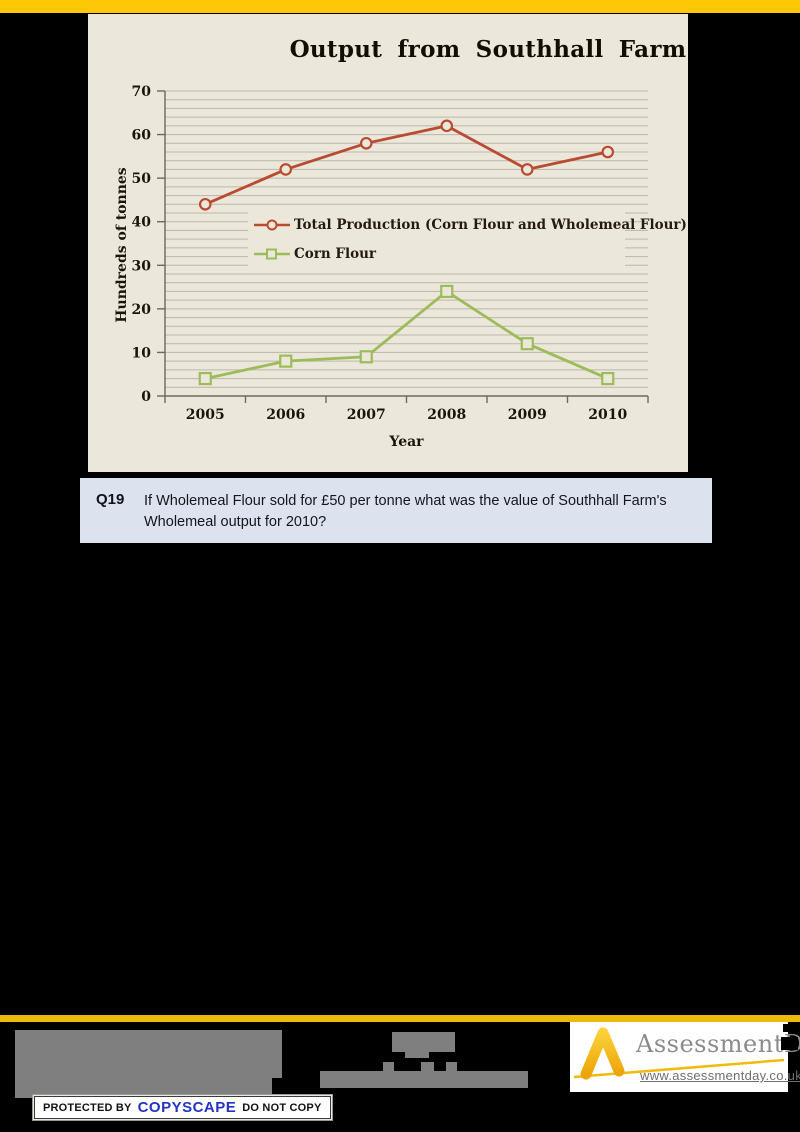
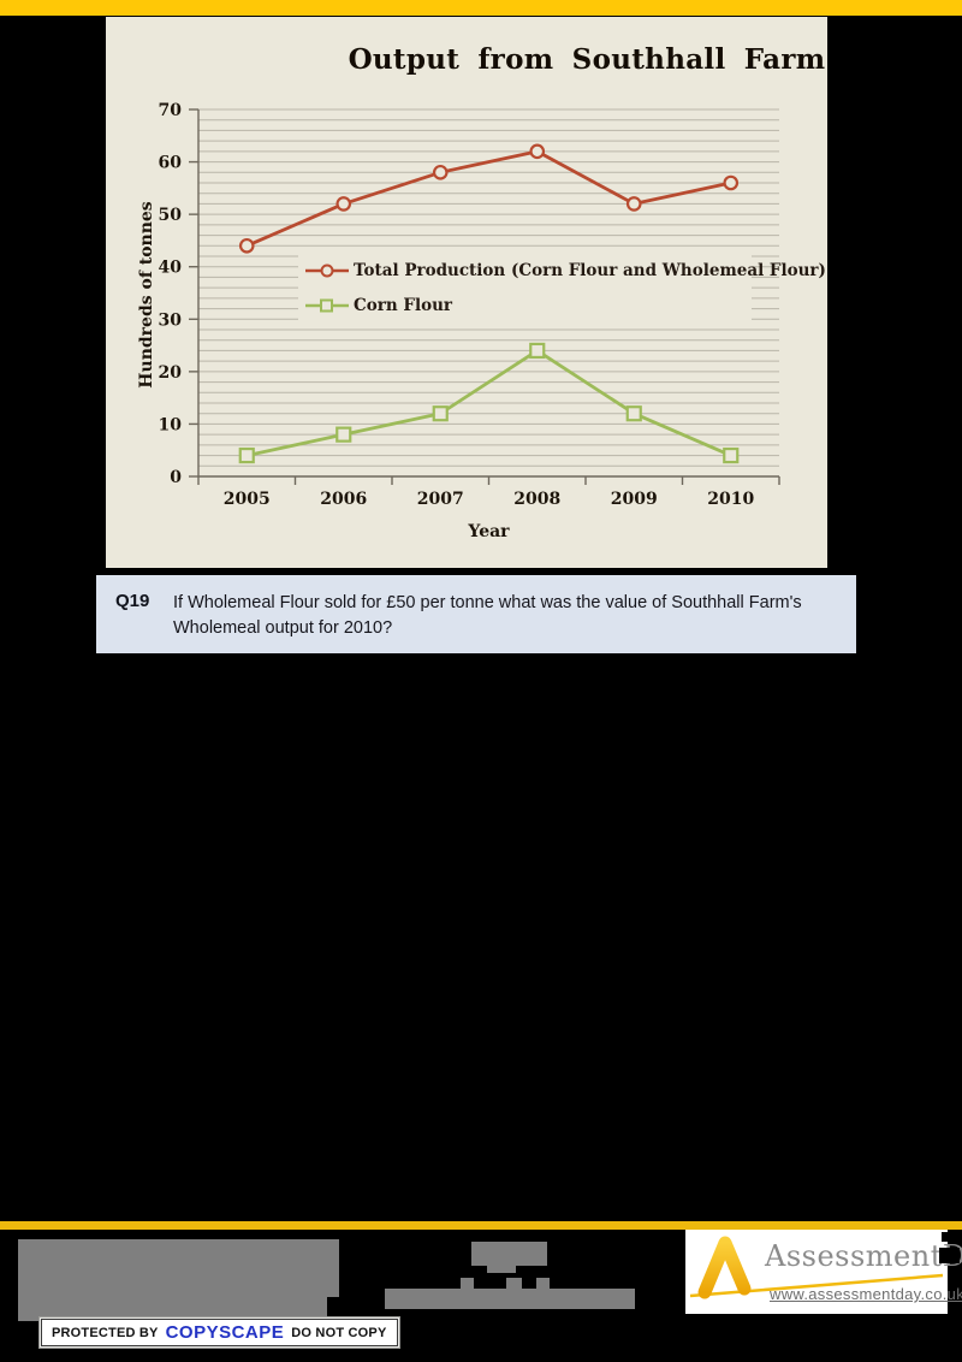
Corn Flour/2007: 9 -> 12
